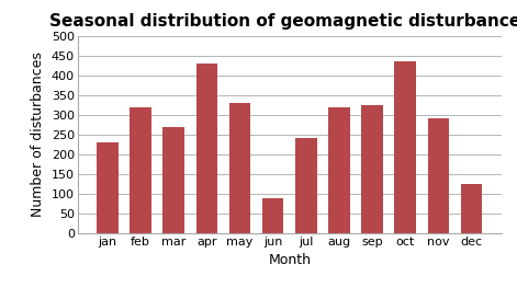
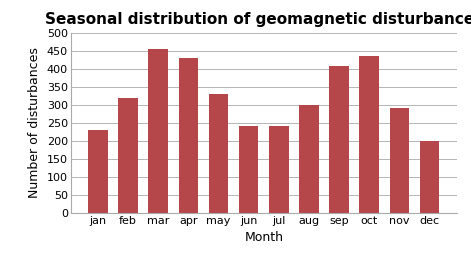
mar: 270 -> 455
jun: 90 -> 240
aug: 320 -> 300
sep: 325 -> 407
dec: 125 -> 200
